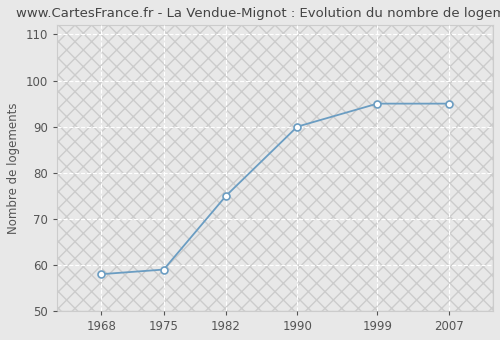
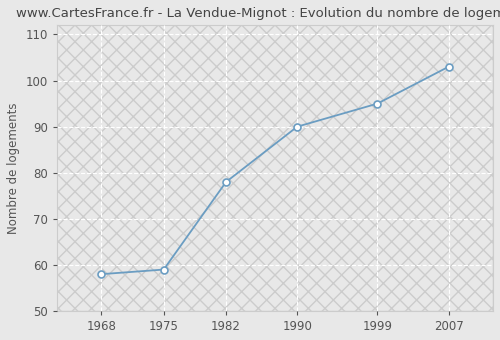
1982: 75 -> 78
2007: 95 -> 103
